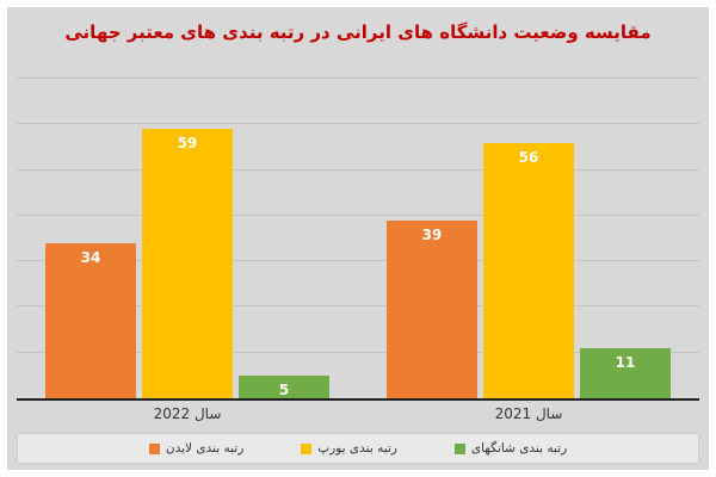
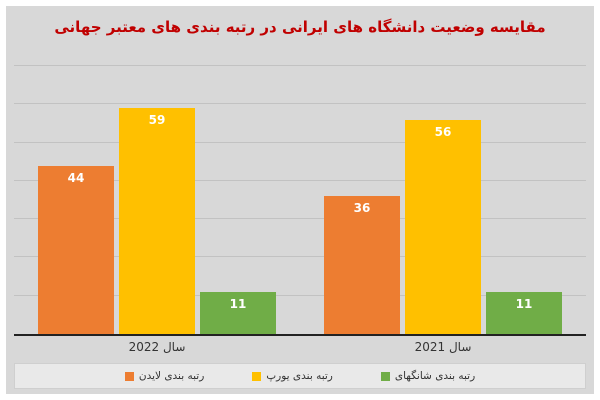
رتبه بندی لایدن/سال 2022: 34 -> 44
رتبه بندی شانگهای/سال 2022: 5 -> 11
رتبه بندی لایدن/سال 2021: 39 -> 36
